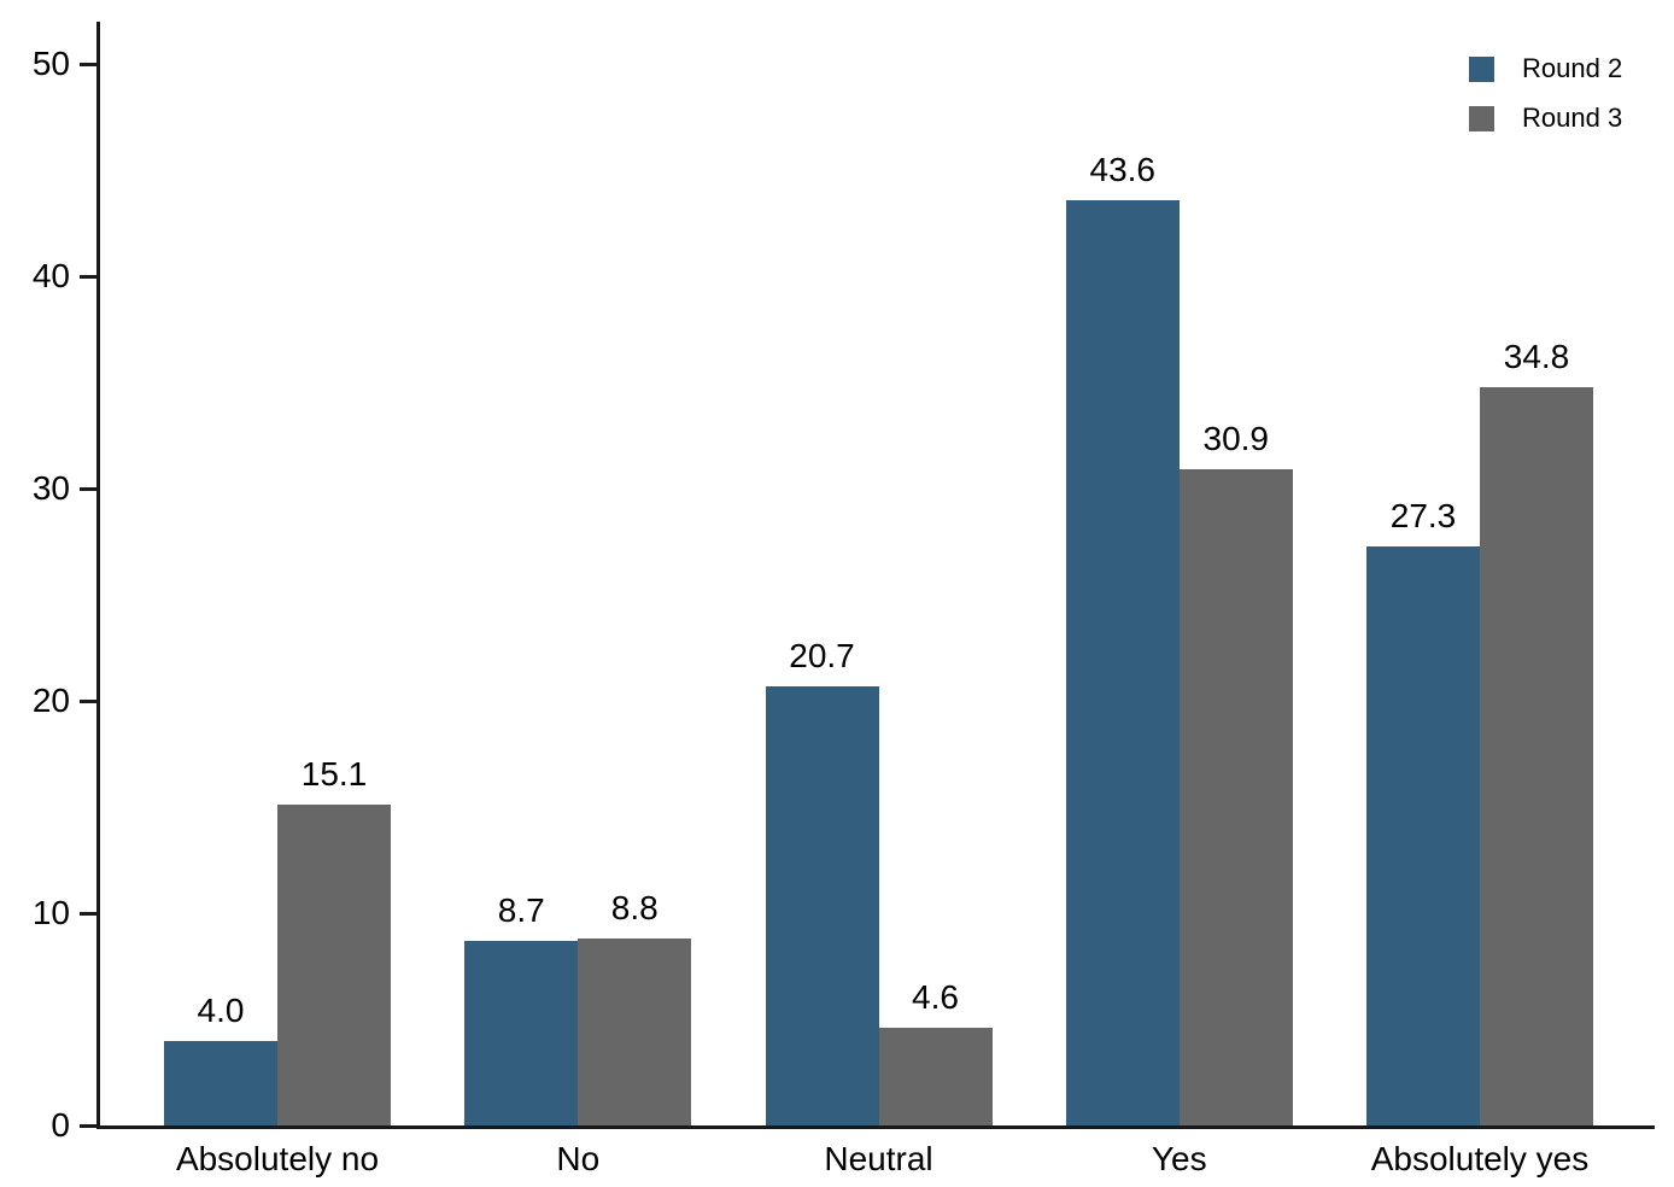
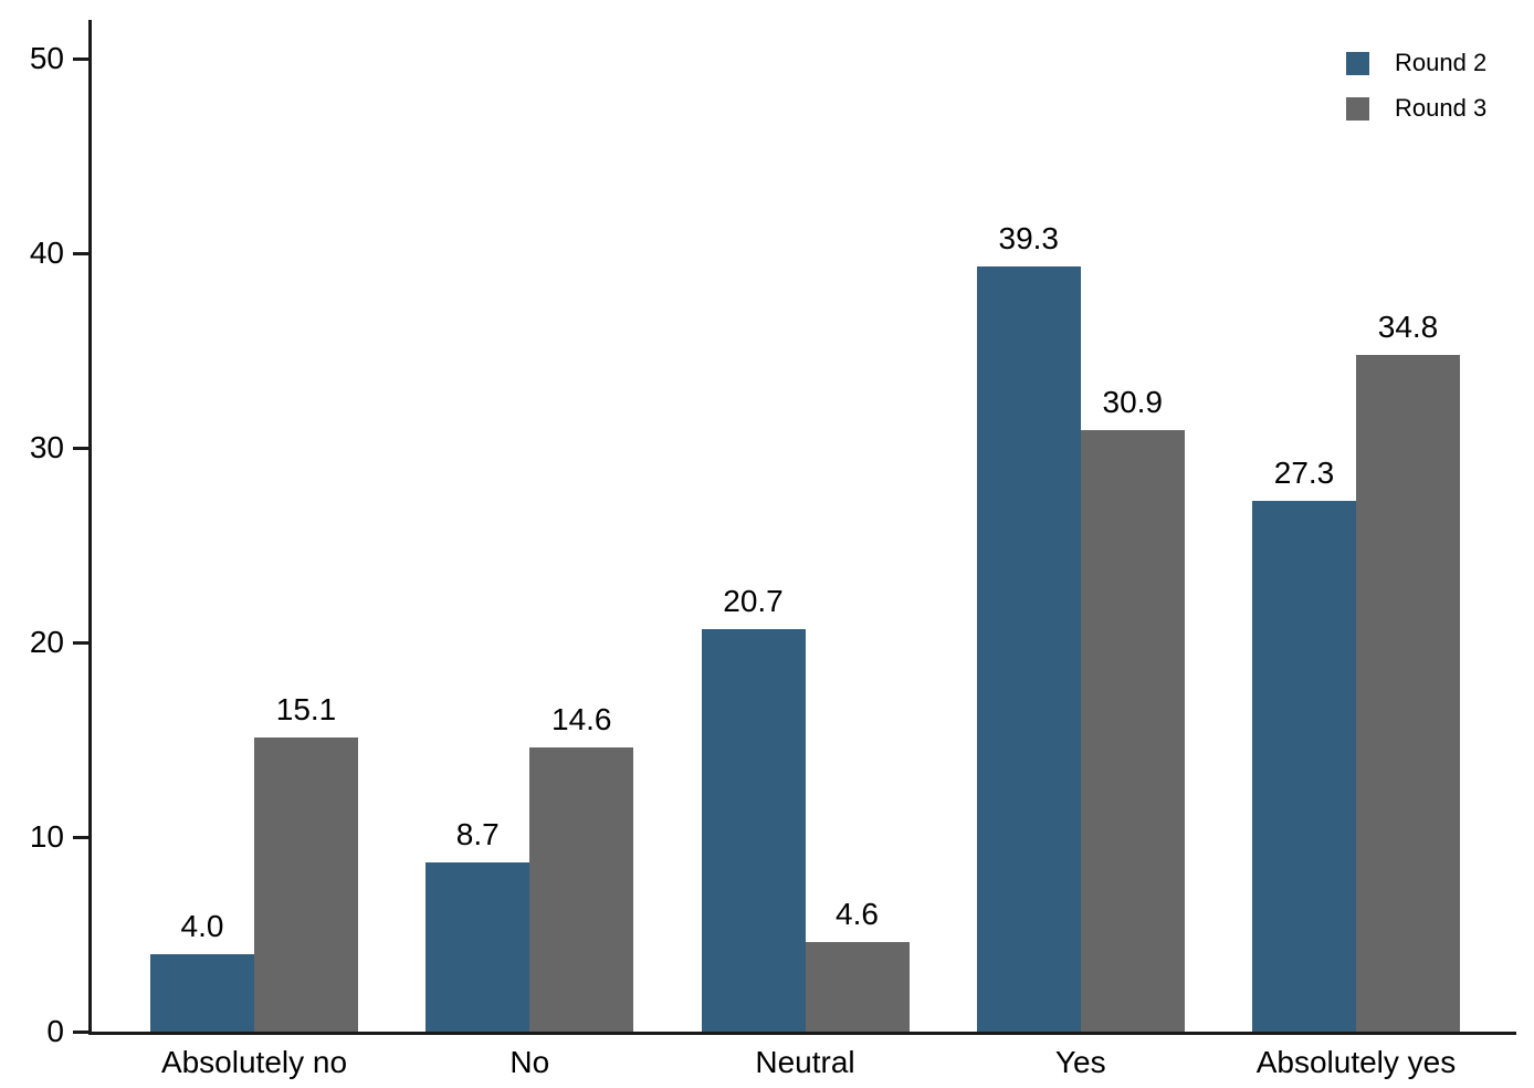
Round 3/No: 8.8 -> 14.6
Round 2/Yes: 43.6 -> 39.3
